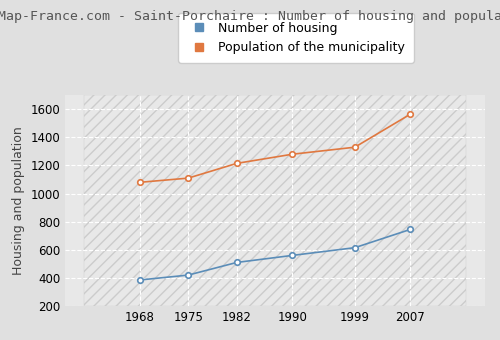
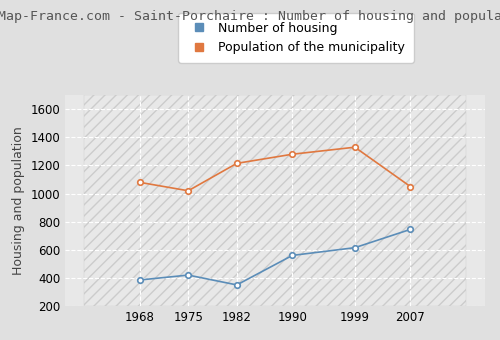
Population of the municipality/1975: 1110 -> 1020
Number of housing/1982: 510 -> 350
Population of the municipality/2007: 1560 -> 1050
